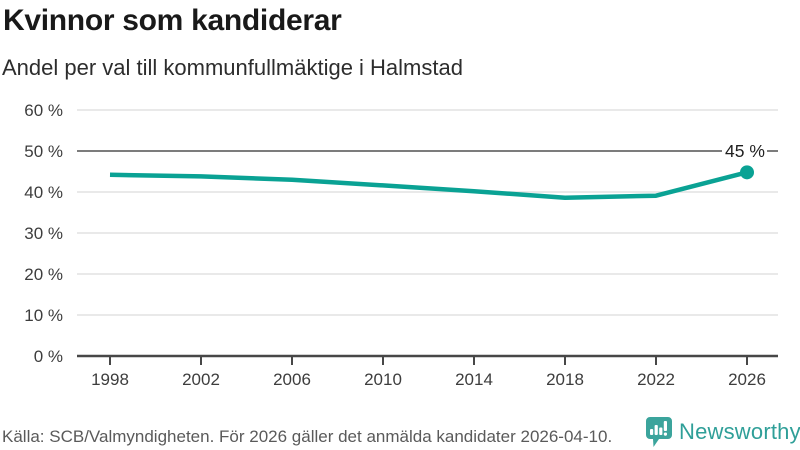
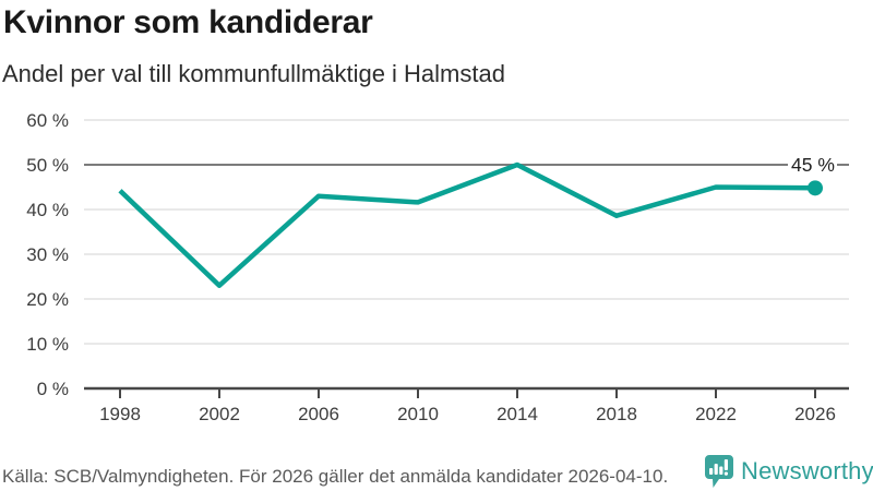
2002: 44% -> 23%
2014: 40% -> 50%
2022: 39% -> 45%
